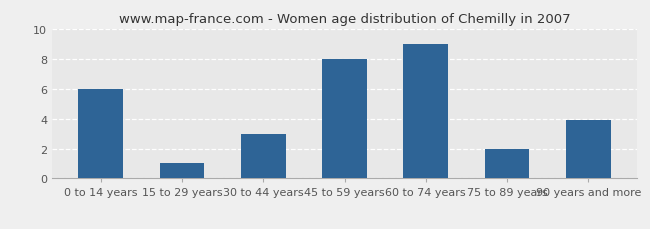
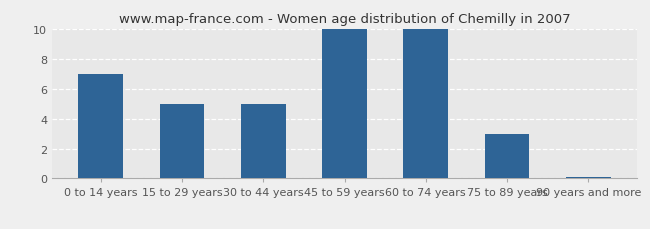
0 to 14 years: 6.0 -> 7.0
15 to 29 years: 1.0 -> 5.0
30 to 44 years: 3.0 -> 5.0
45 to 59 years: 8.0 -> 10.0
60 to 74 years: 9.0 -> 10.0
75 to 89 years: 2.0 -> 3.0
90 years and more: 3.9 -> 0.1
